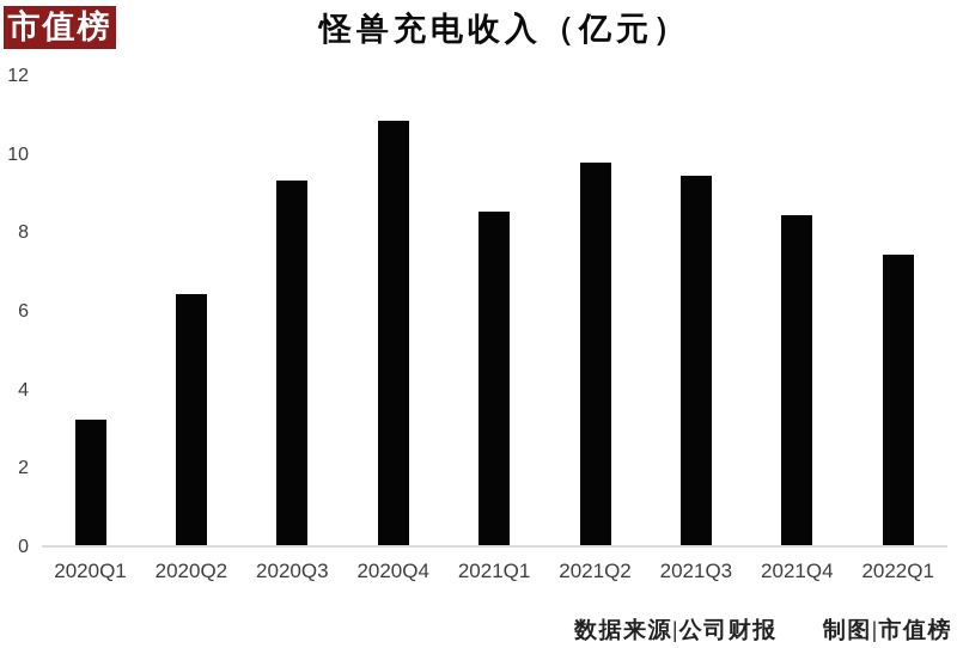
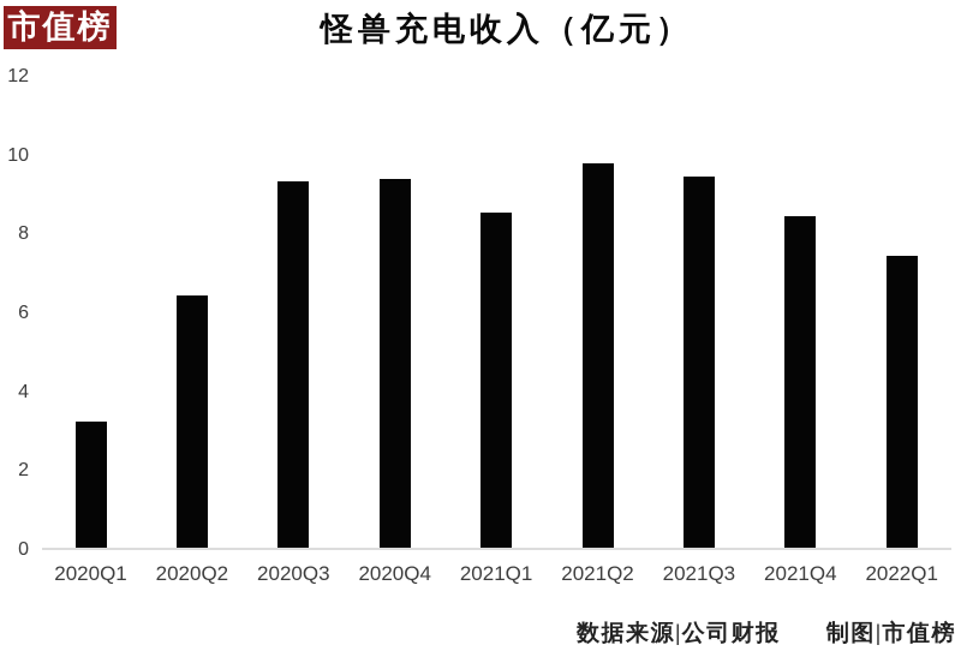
2020Q4: 10.8 -> 9.3
